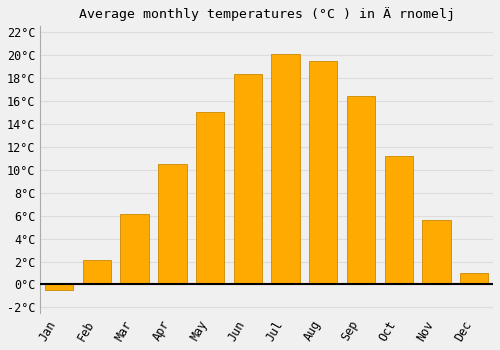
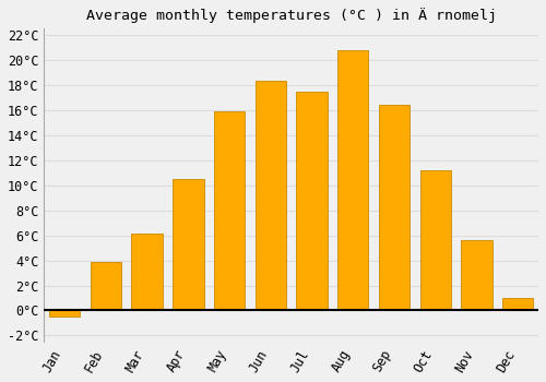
Feb: 2.1°C -> 3.9°C
May: 15.0°C -> 15.9°C
Jul: 20.1°C -> 17.5°C
Aug: 19.5°C -> 20.8°C
